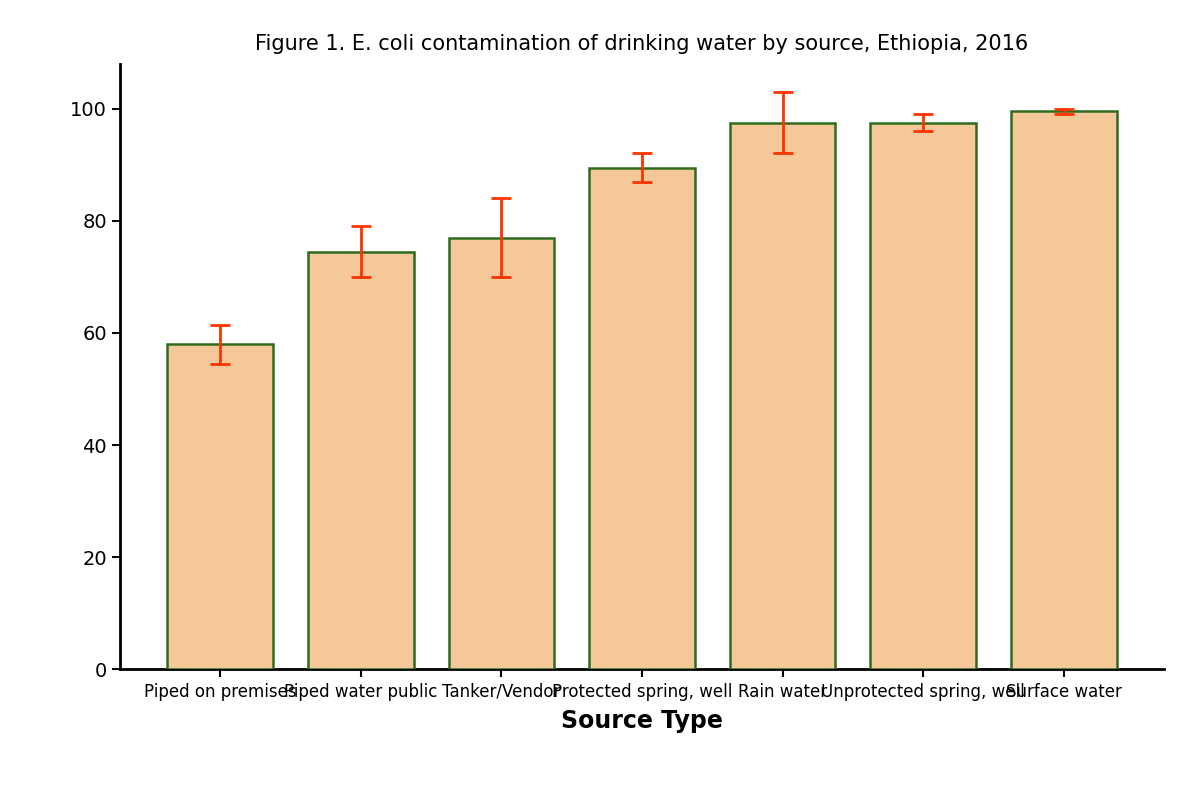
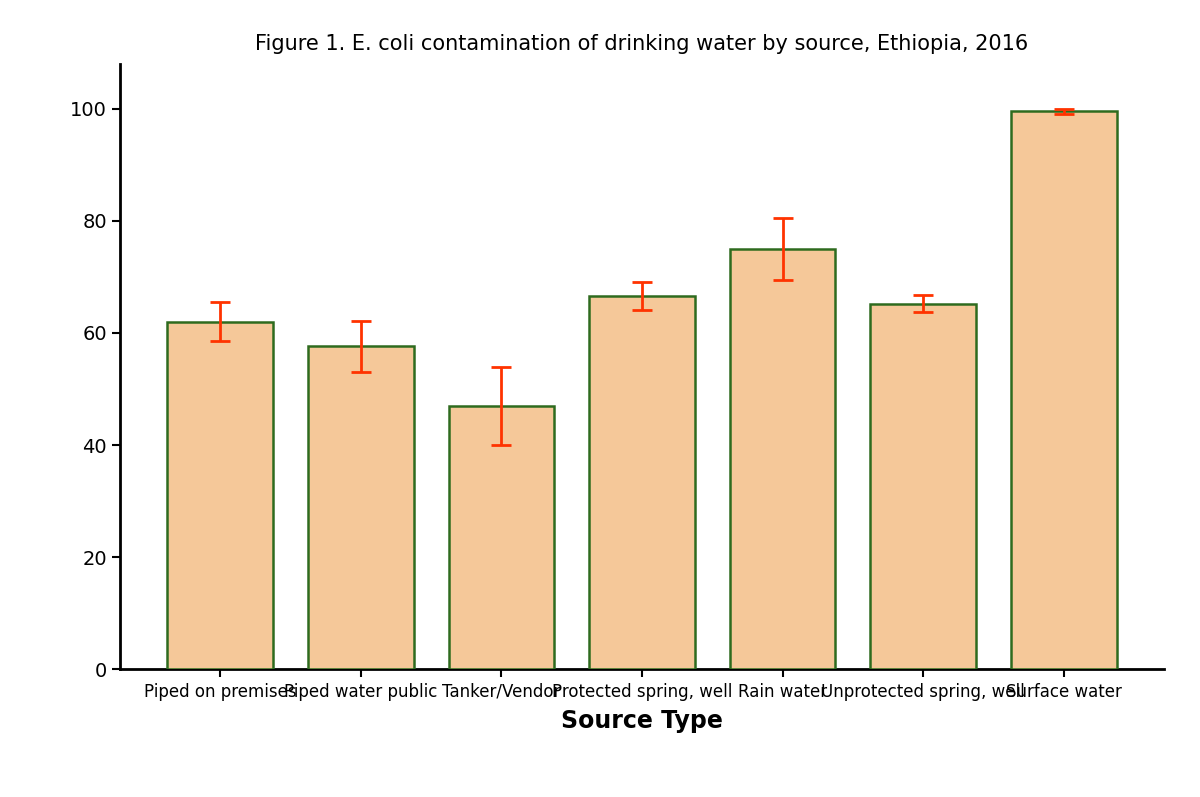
Piped on premises: 58.0 -> 62.0
Piped water public: 74.5 -> 57.6
Tanker/Vendor: 77.0 -> 47.0
Protected spring, well: 89.5 -> 66.6
Rain water: 97.5 -> 75.0
Unprotected spring, well: 97.5 -> 65.2
